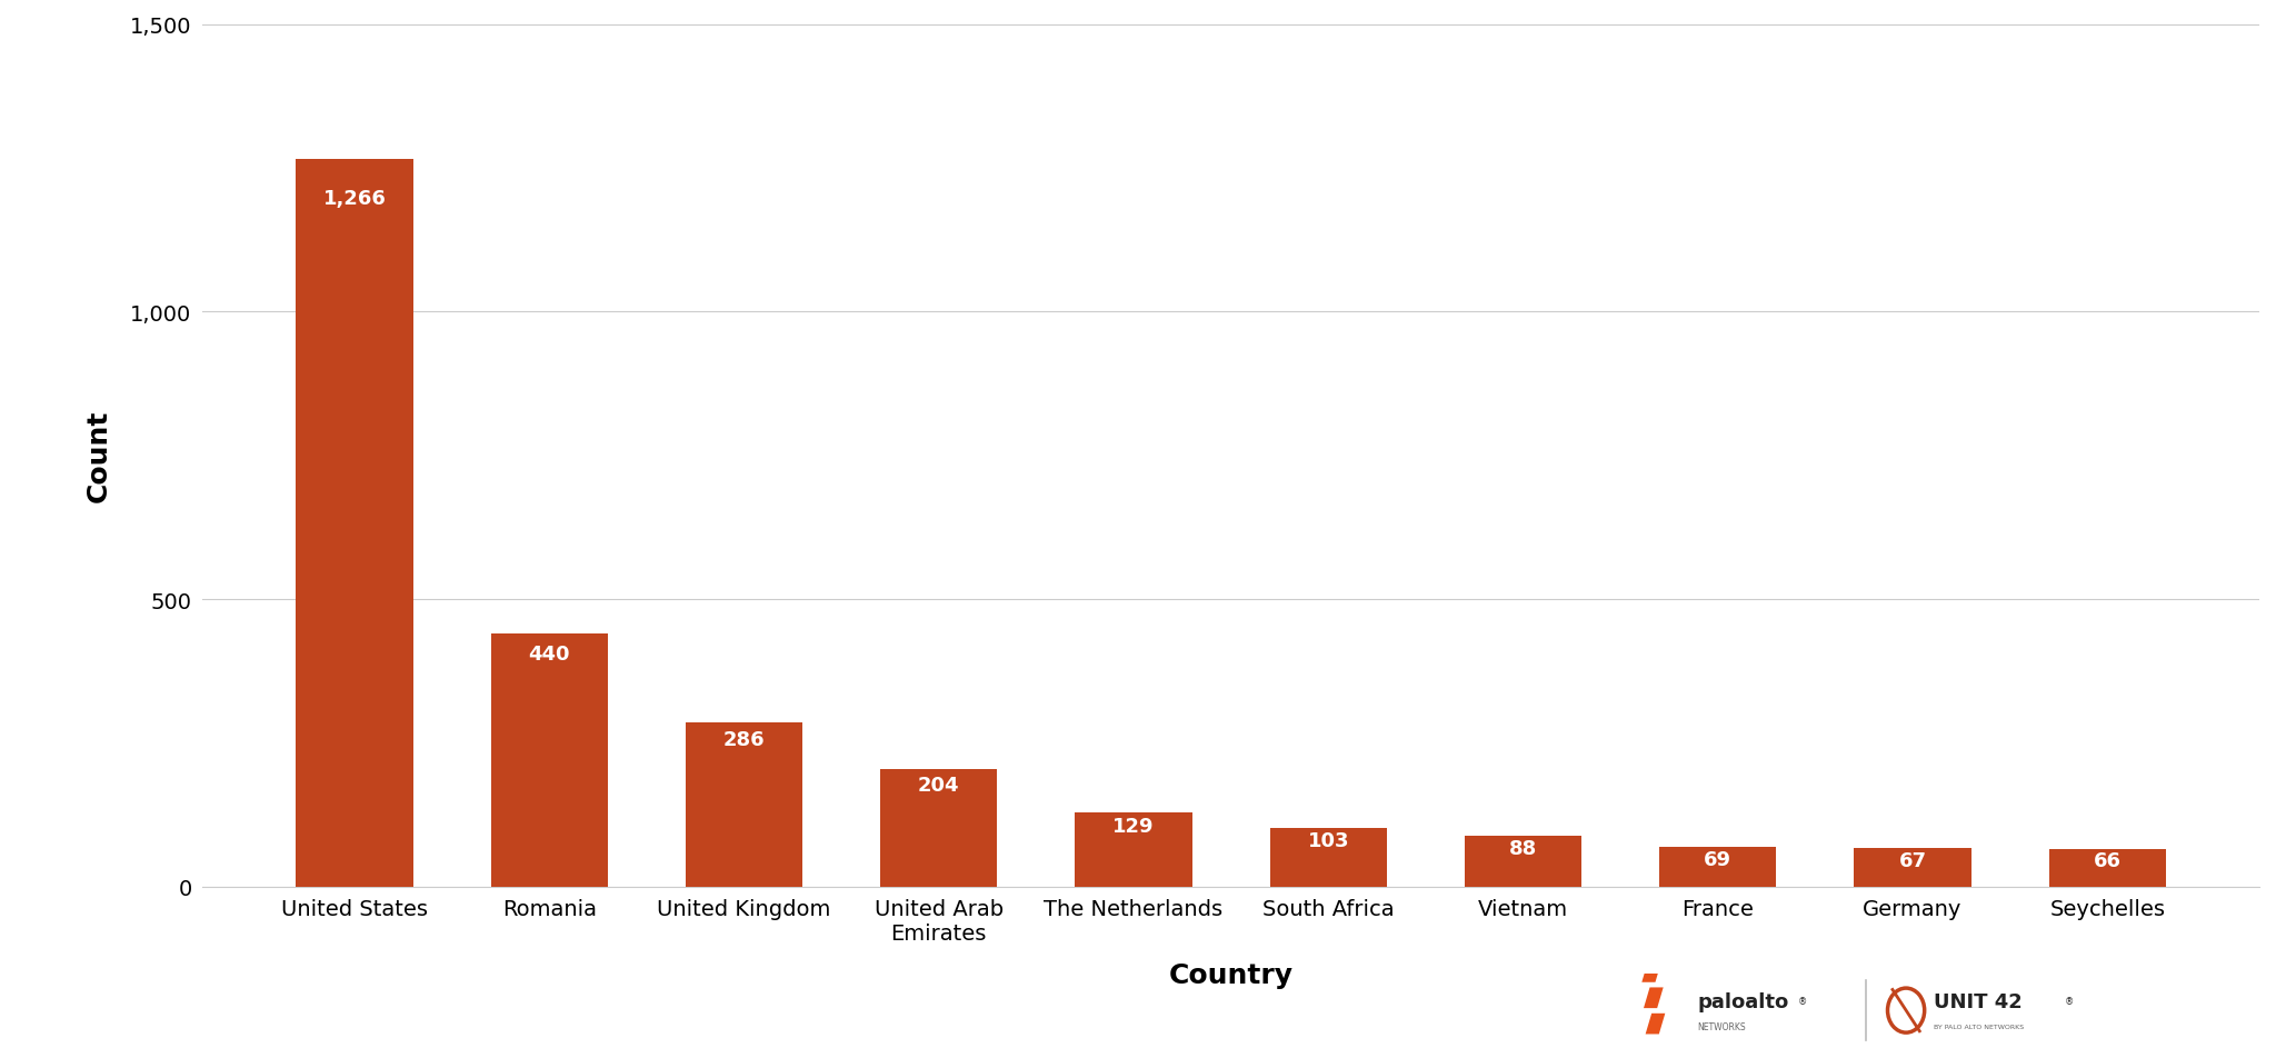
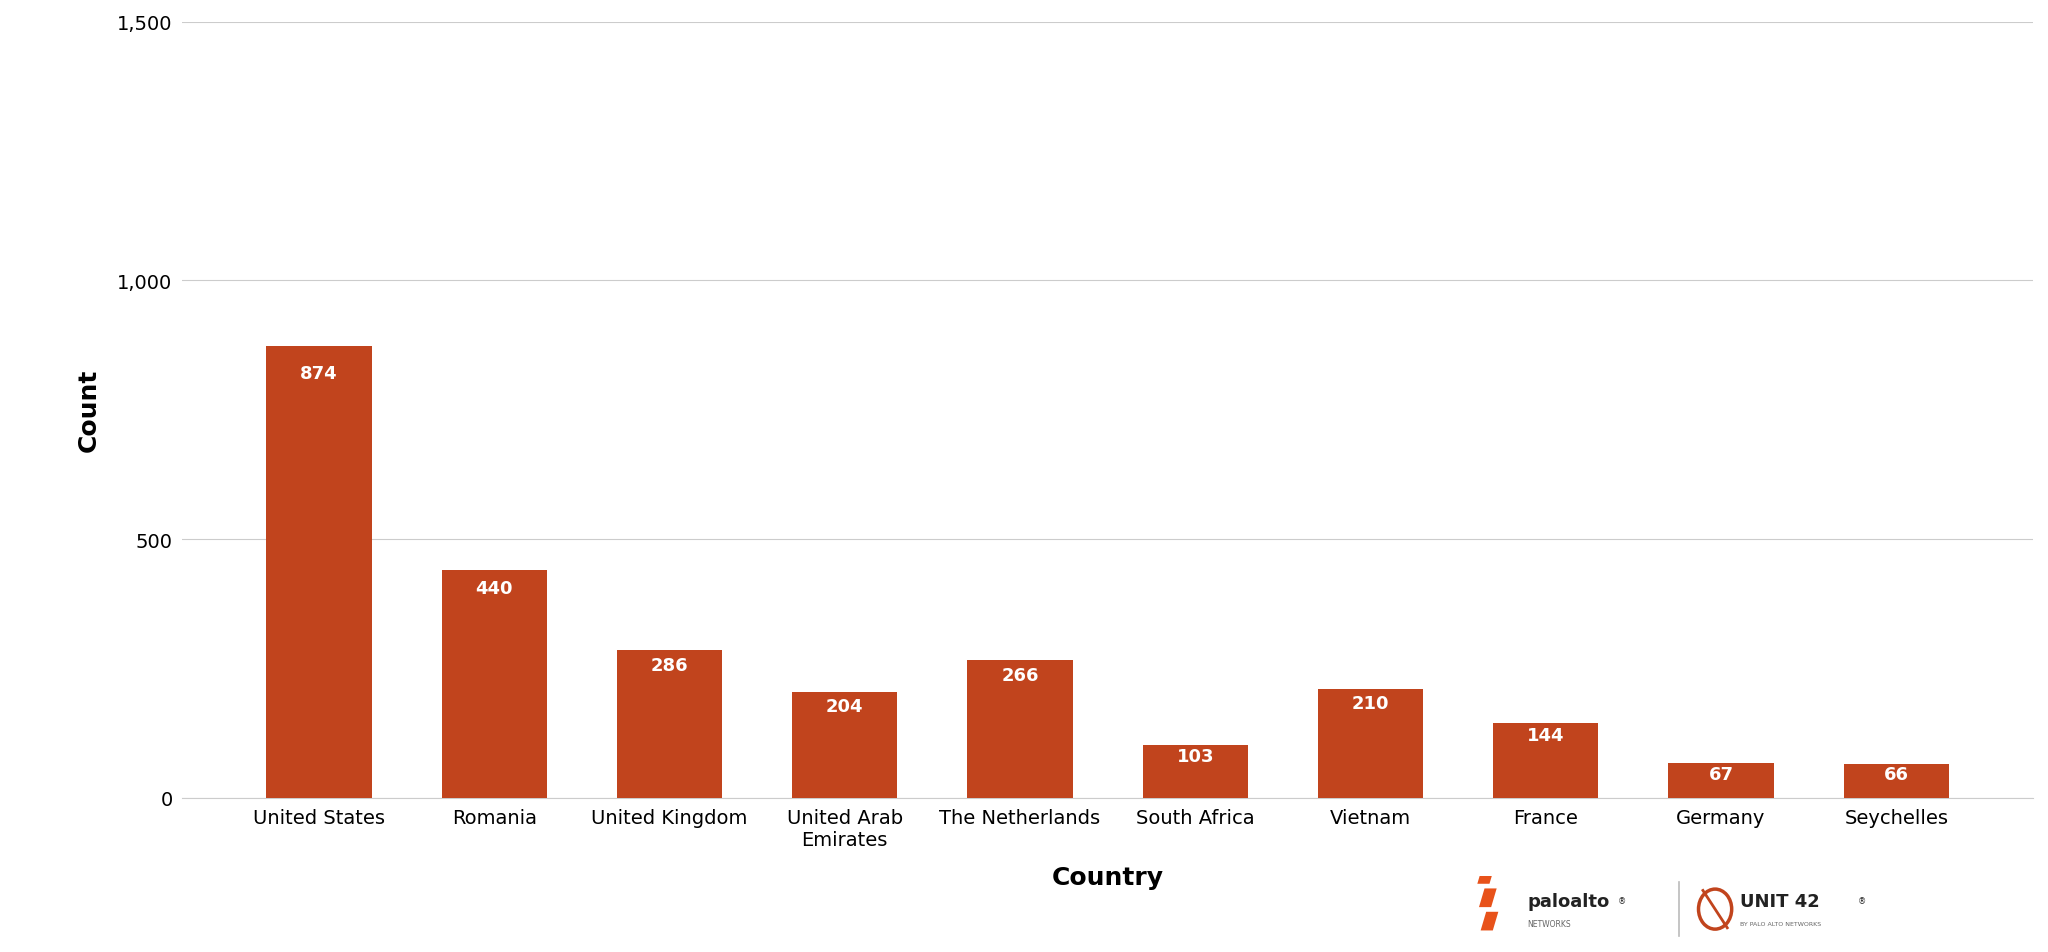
United States: 1,266 -> 874
The Netherlands: 129 -> 266
Vietnam: 88 -> 210
France: 69 -> 144
